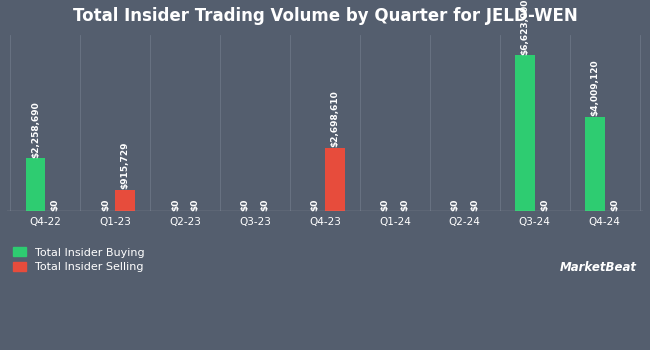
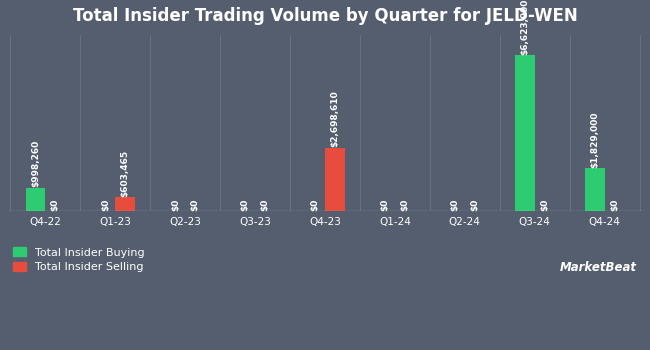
Total Insider Buying/Q4-22: $2,258,690 -> $998,260
Total Insider Selling/Q1-23: $915,729 -> $603,465
Total Insider Buying/Q4-24: $4,009,120 -> $1,829,000
